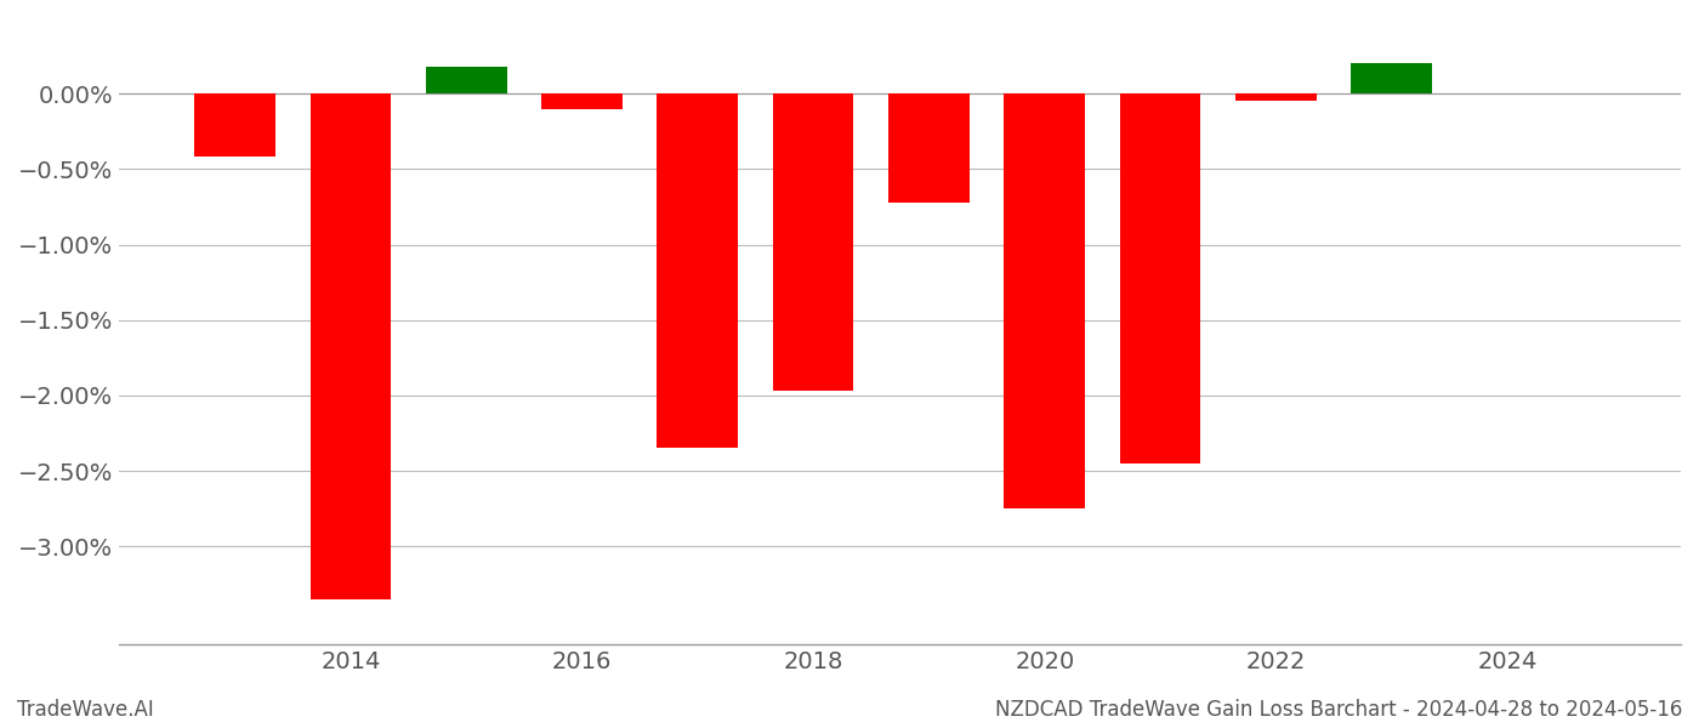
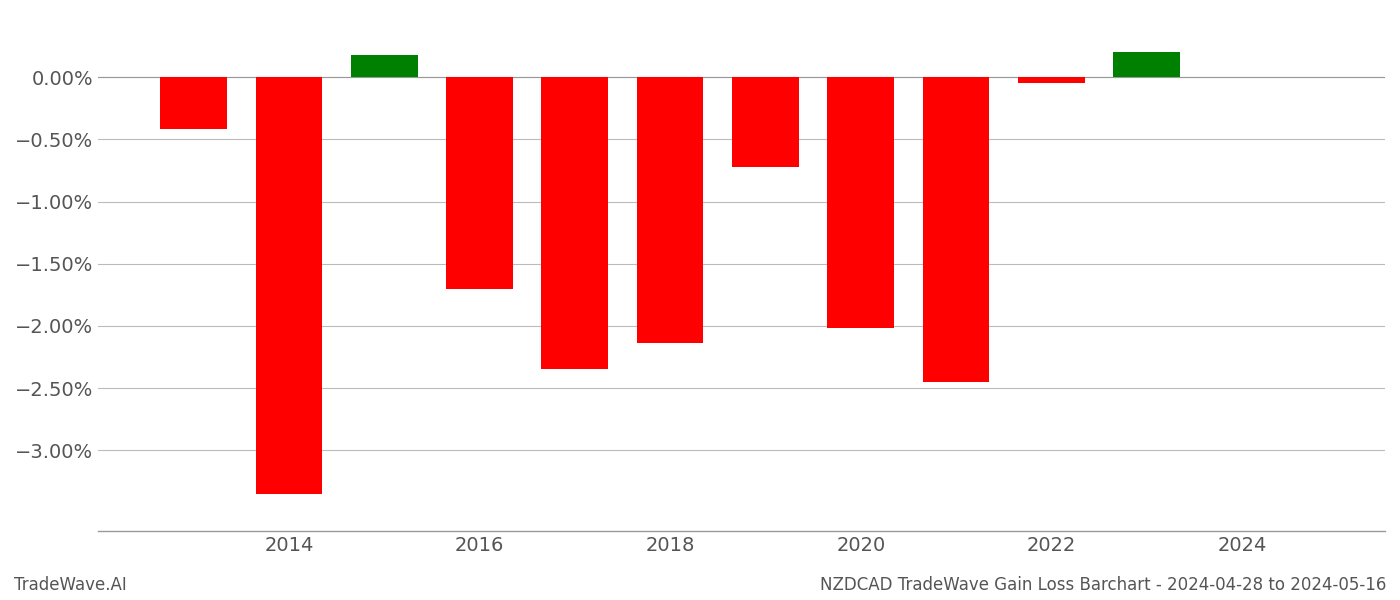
2016: -0.10% -> -1.70%
2018: -1.97% -> -2.14%
2020: -2.75% -> -2.02%
